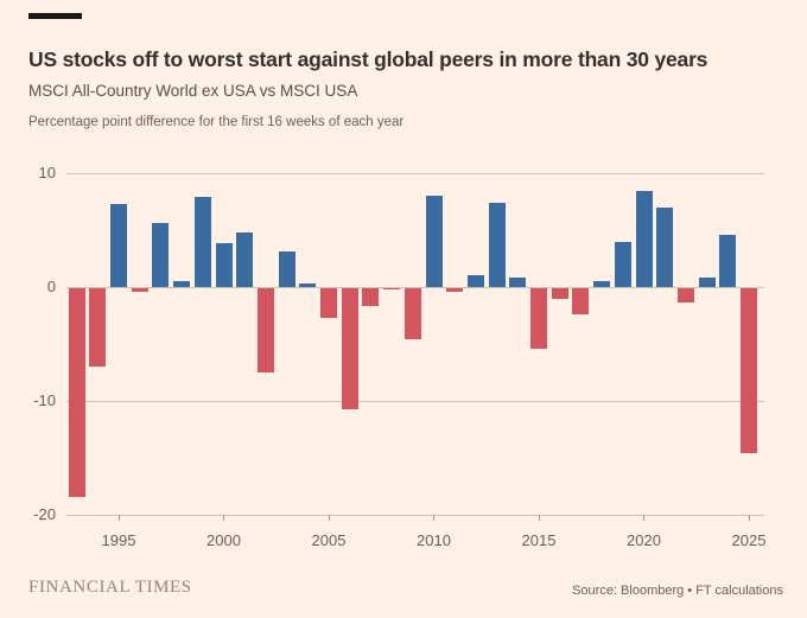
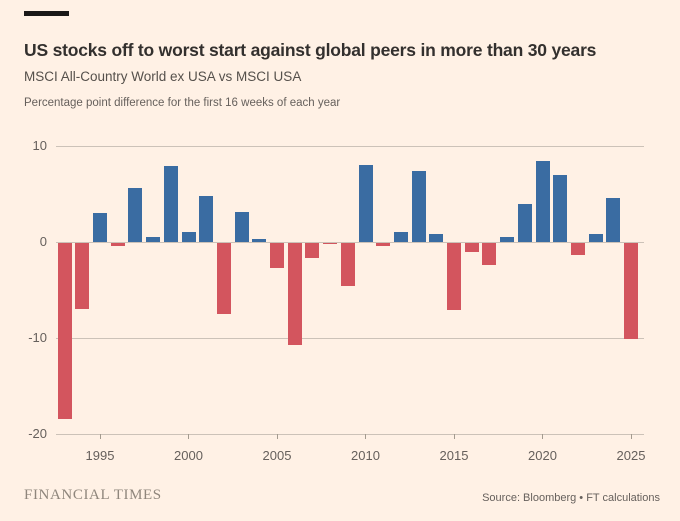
1995: 7 -> 3
2000: 4 -> 1
2015: -5 -> -7
2025: -14 -> -10
